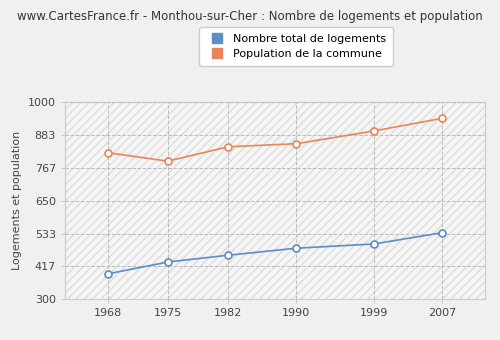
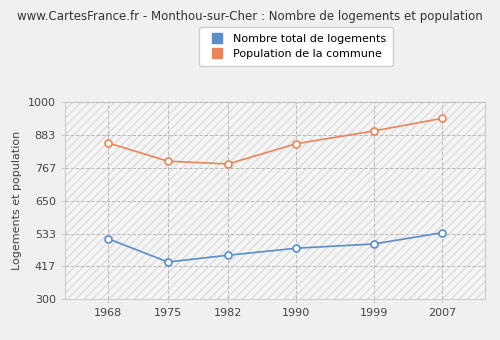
Nombre total de logements/1968: 390 -> 515
Population de la commune/1968: 820 -> 855
Population de la commune/1982: 841 -> 780
